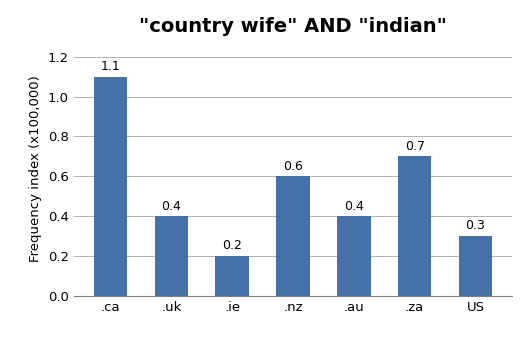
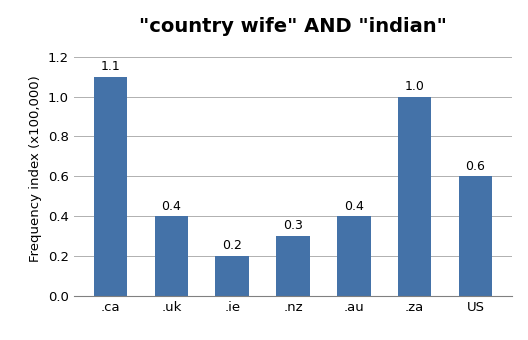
.nz: 0.6 -> 0.3
.za: 0.7 -> 1.0
US: 0.3 -> 0.6
